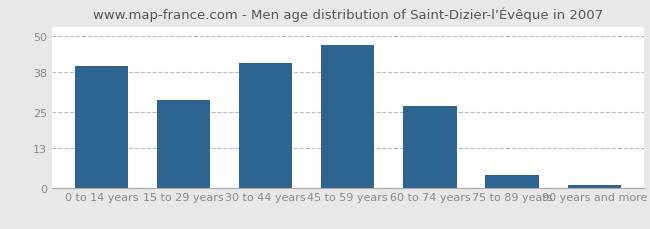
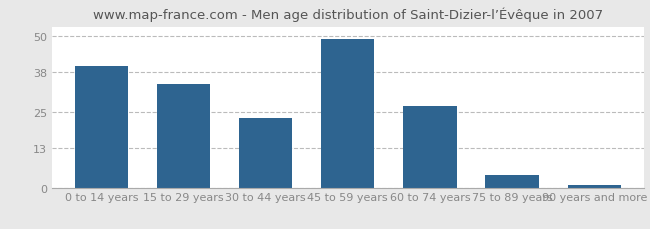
15 to 29 years: 29 -> 34
30 to 44 years: 41 -> 23
45 to 59 years: 47 -> 49
